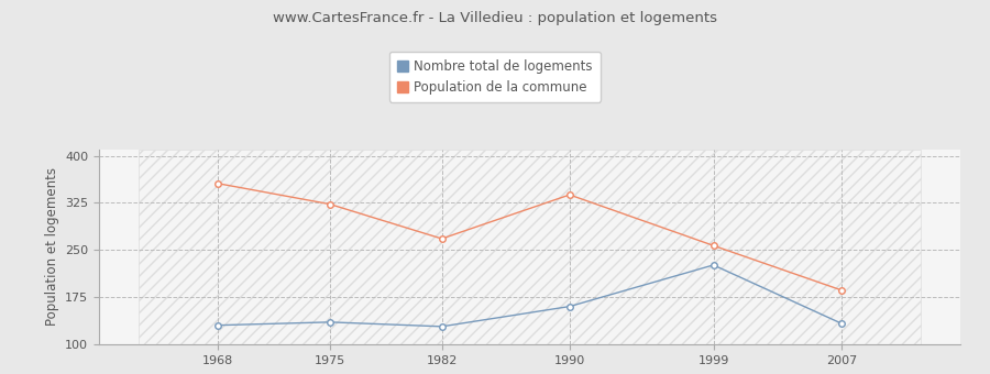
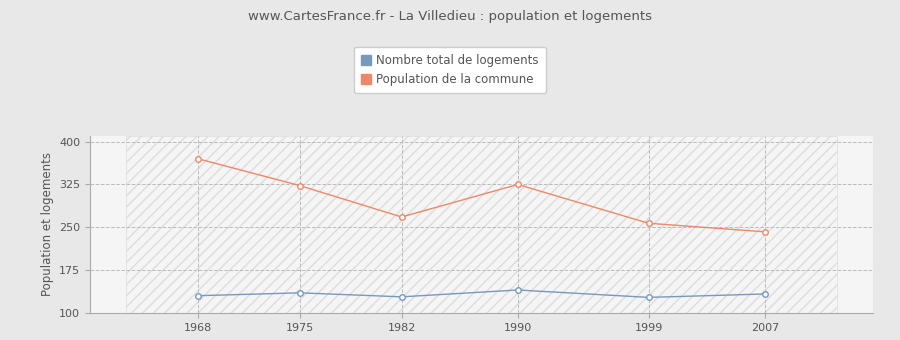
Population de la commune/1968: 356 -> 370
Nombre total de logements/1990: 160 -> 140
Population de la commune/1990: 338 -> 325
Nombre total de logements/1999: 226 -> 127
Population de la commune/2007: 186 -> 242
